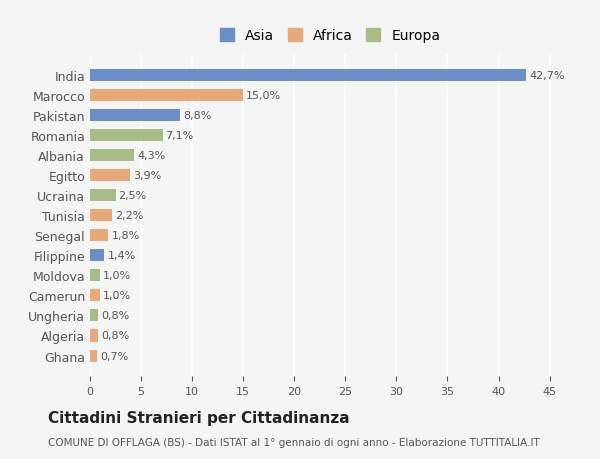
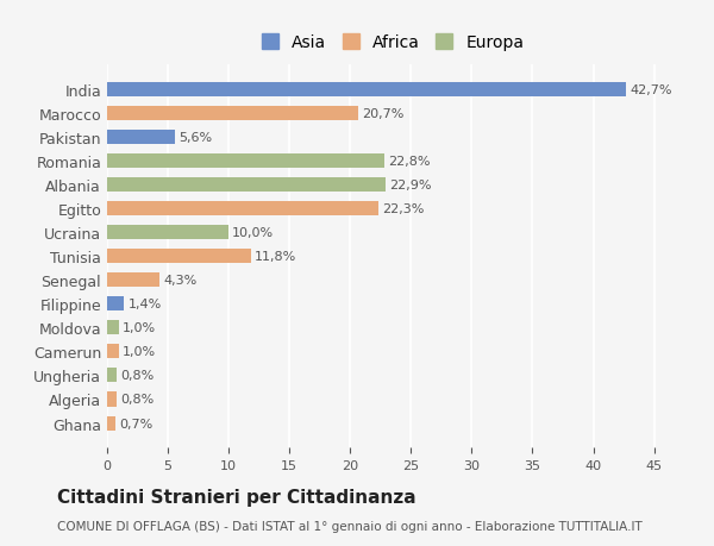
Marocco: 15,0% -> 20,7%
Pakistan: 8,8% -> 5,6%
Romania: 7,1% -> 22,8%
Albania: 4,3% -> 22,9%
Egitto: 3,9% -> 22,3%
Ucraina: 2,5% -> 10,0%
Tunisia: 2,2% -> 11,8%
Senegal: 1,8% -> 4,3%
